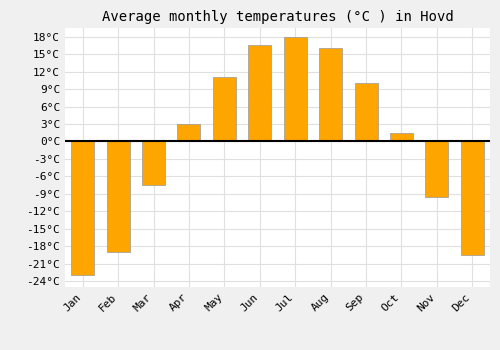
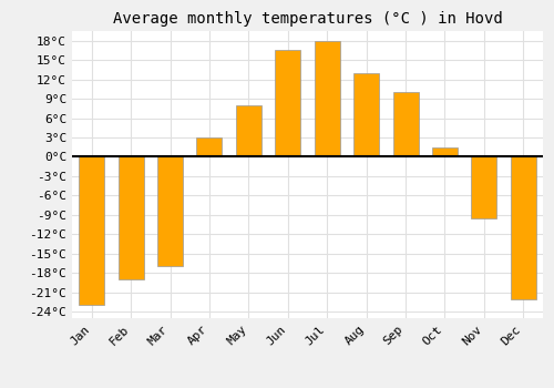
Mar: -7.5°C -> -17.0°C
May: 11.0°C -> 8.0°C
Aug: 16.0°C -> 13.0°C
Dec: -19.5°C -> -22.0°C
